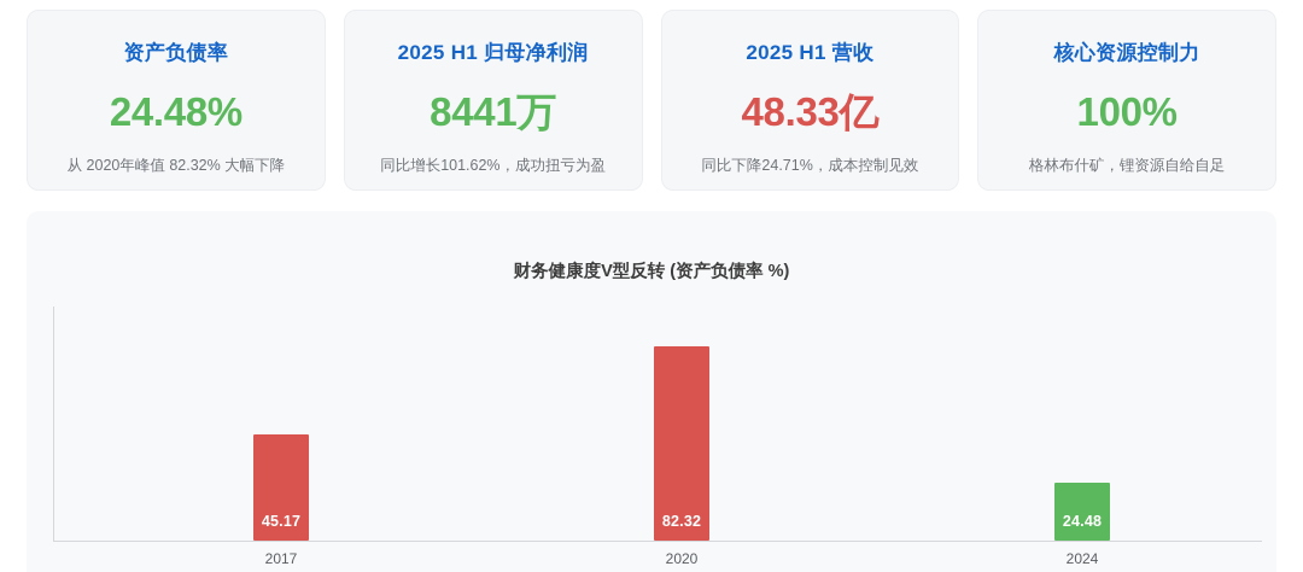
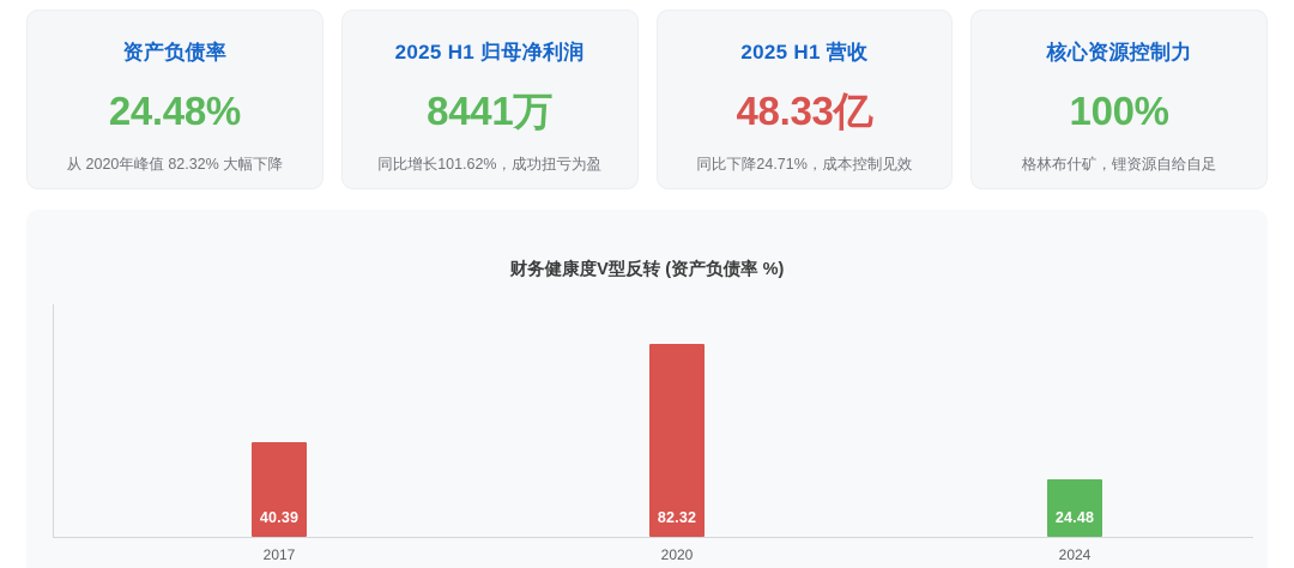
2017: 45.17 -> 40.39
